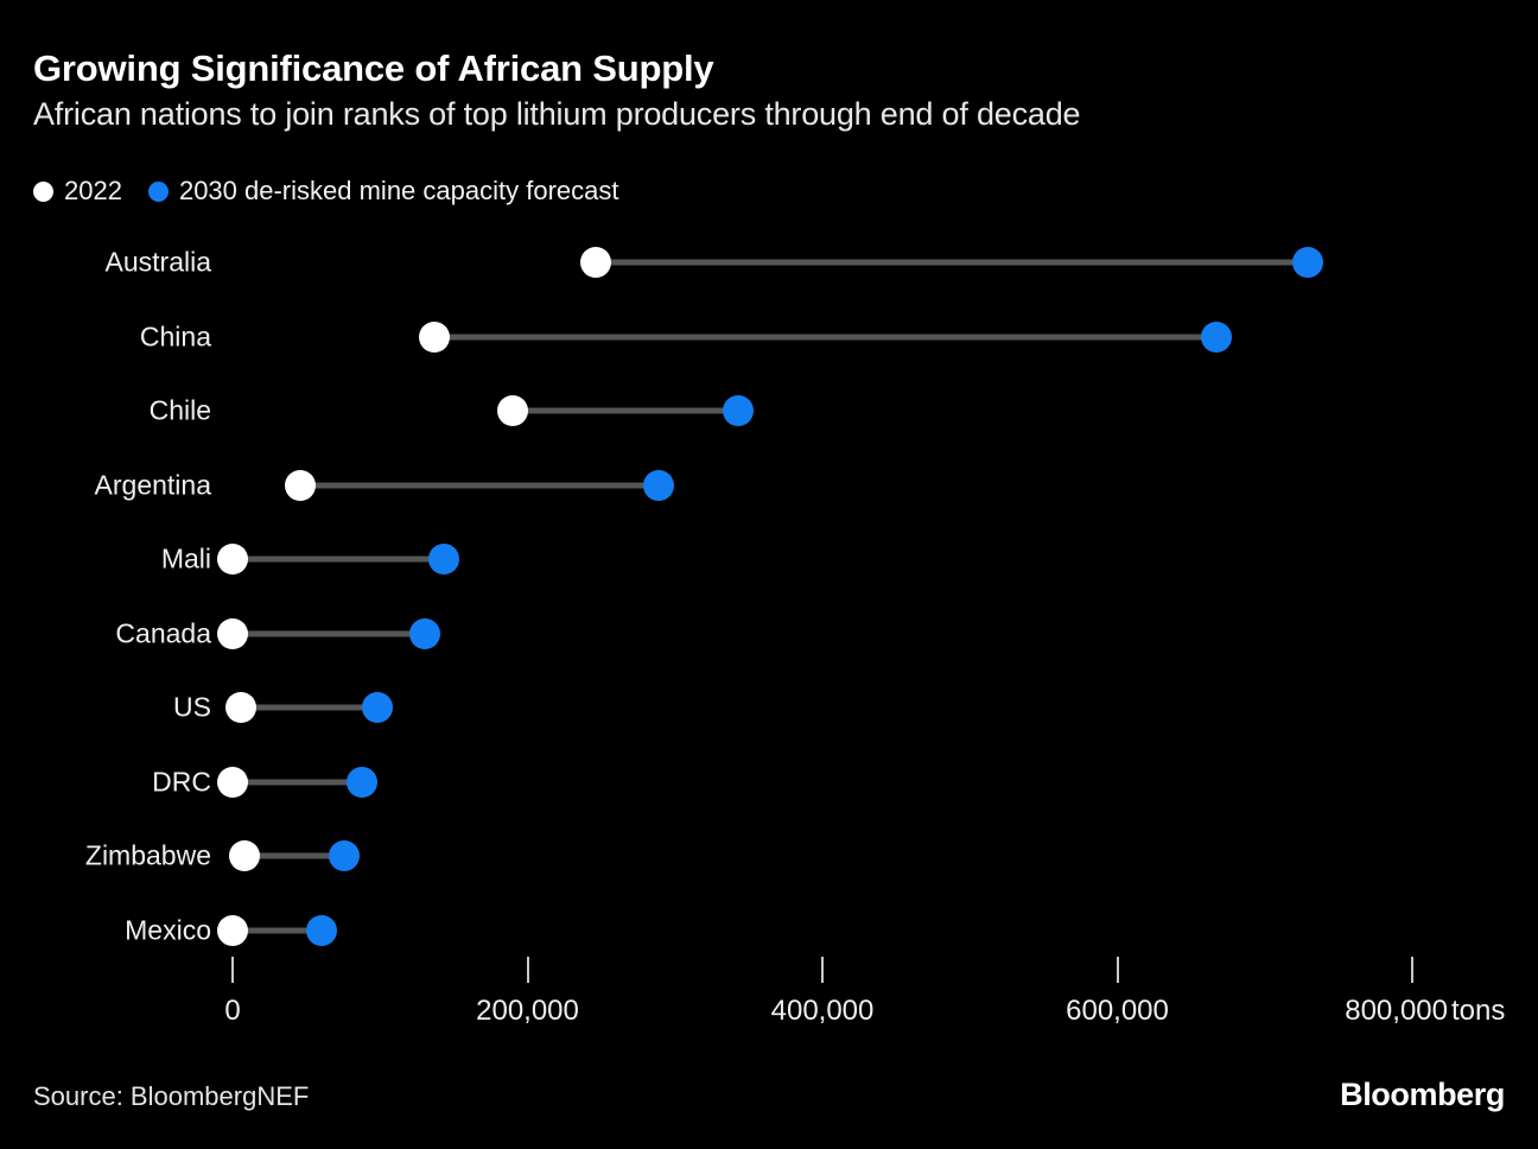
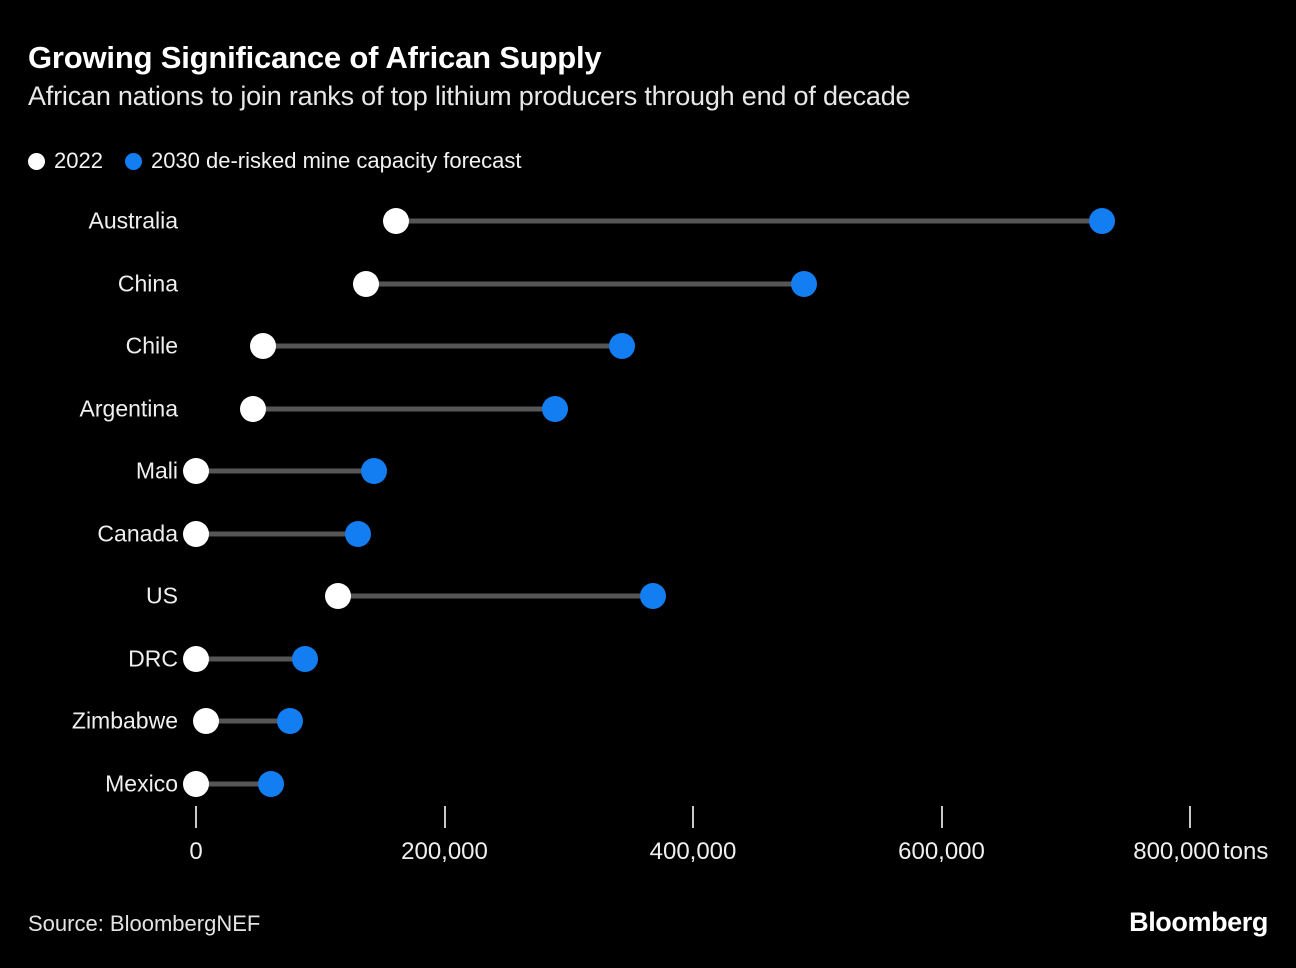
2022/Australia: 246000 -> 161000
2030 de-risked mine capacity forecast/China: 667000 -> 489000
2022/Chile: 190000 -> 54000
2022/US: 6000 -> 114000
2030 de-risked mine capacity forecast/US: 98000 -> 368000
